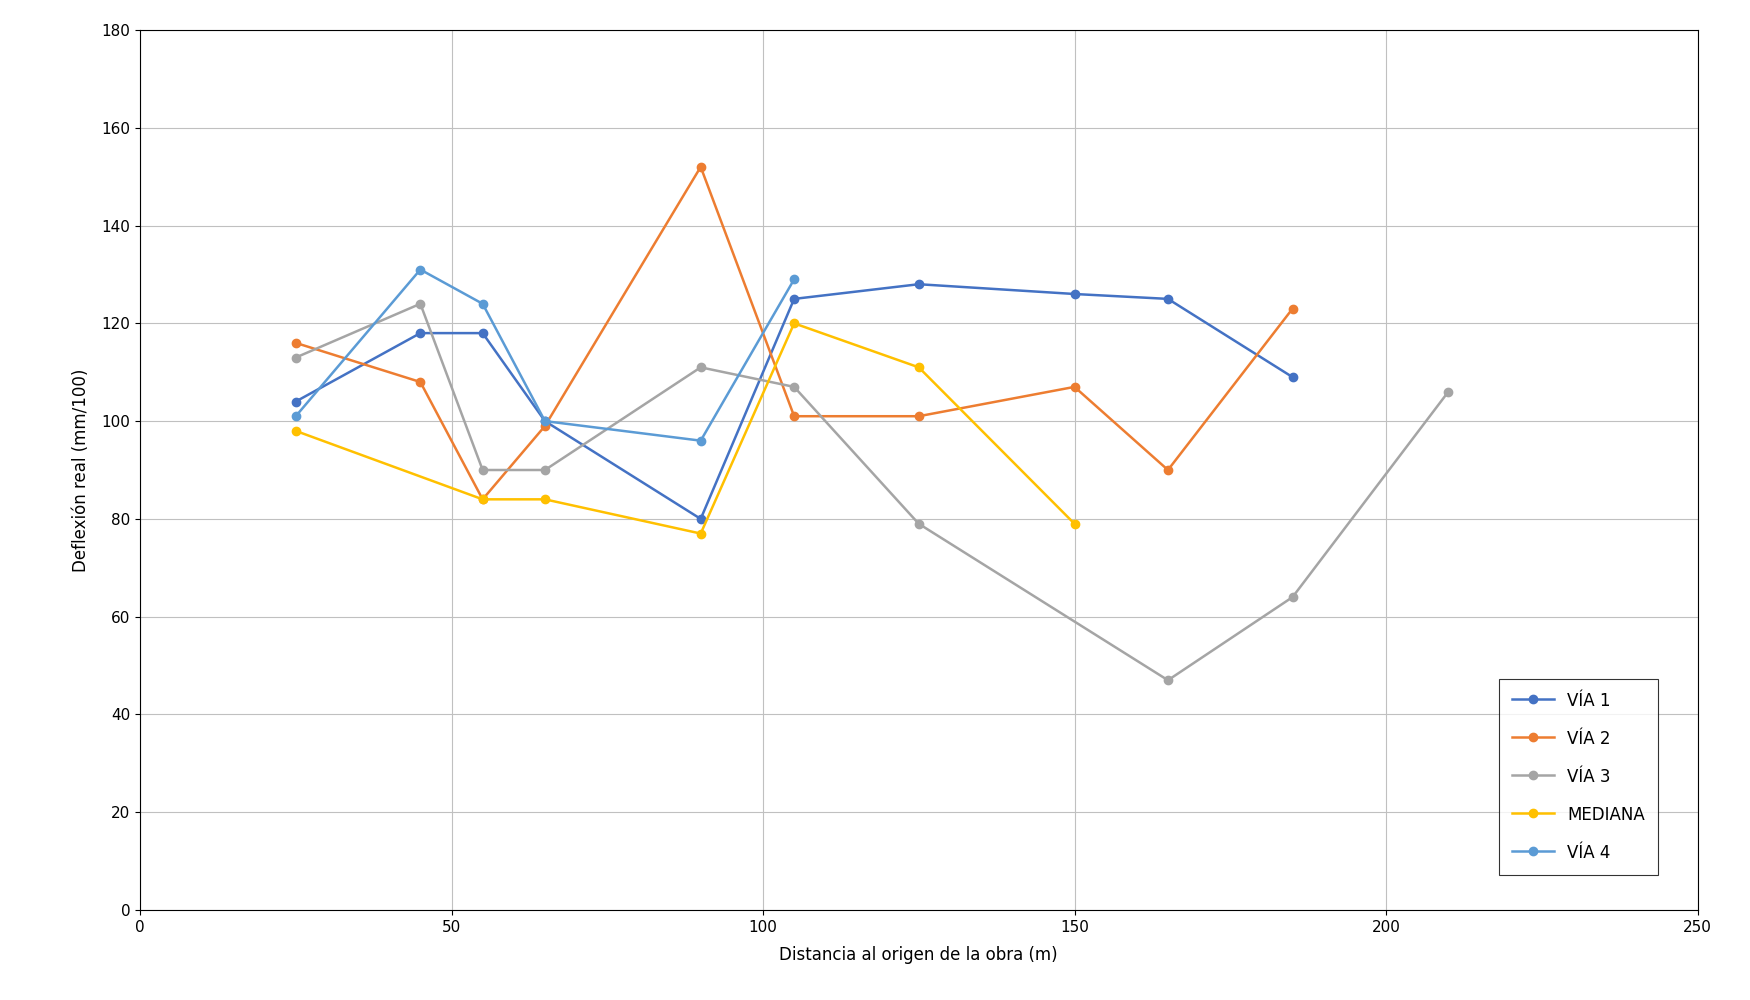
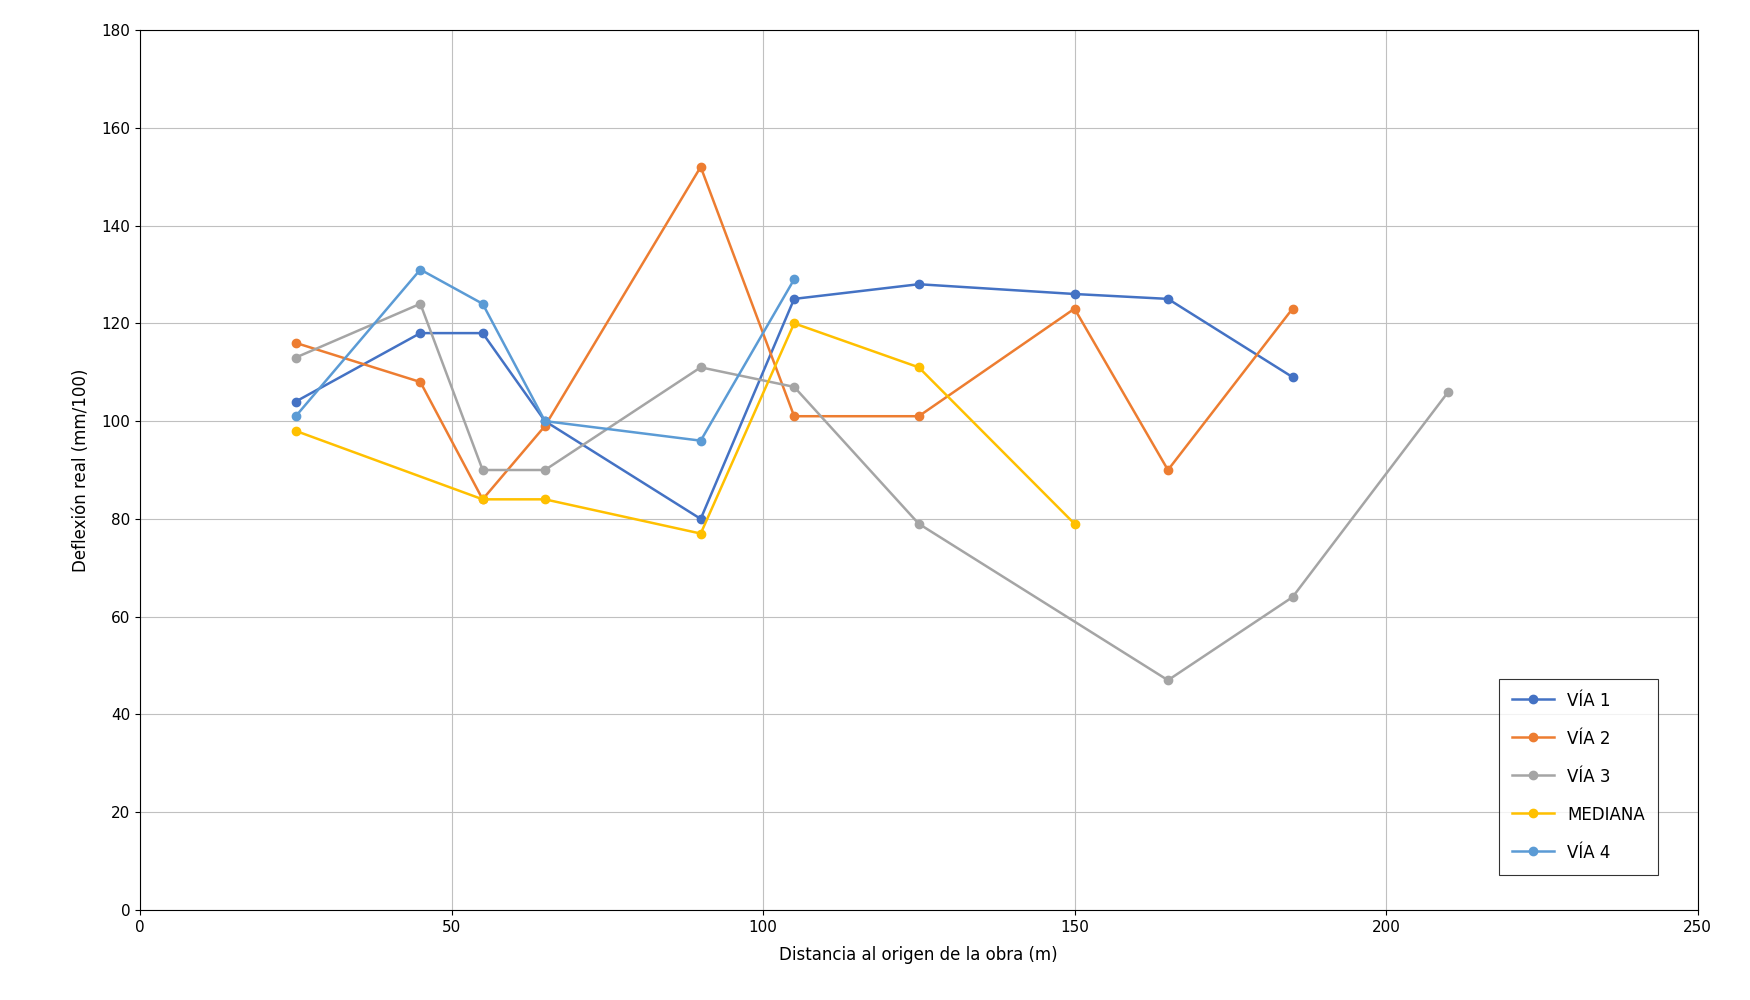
VÍA 2/150: 107 -> 123
